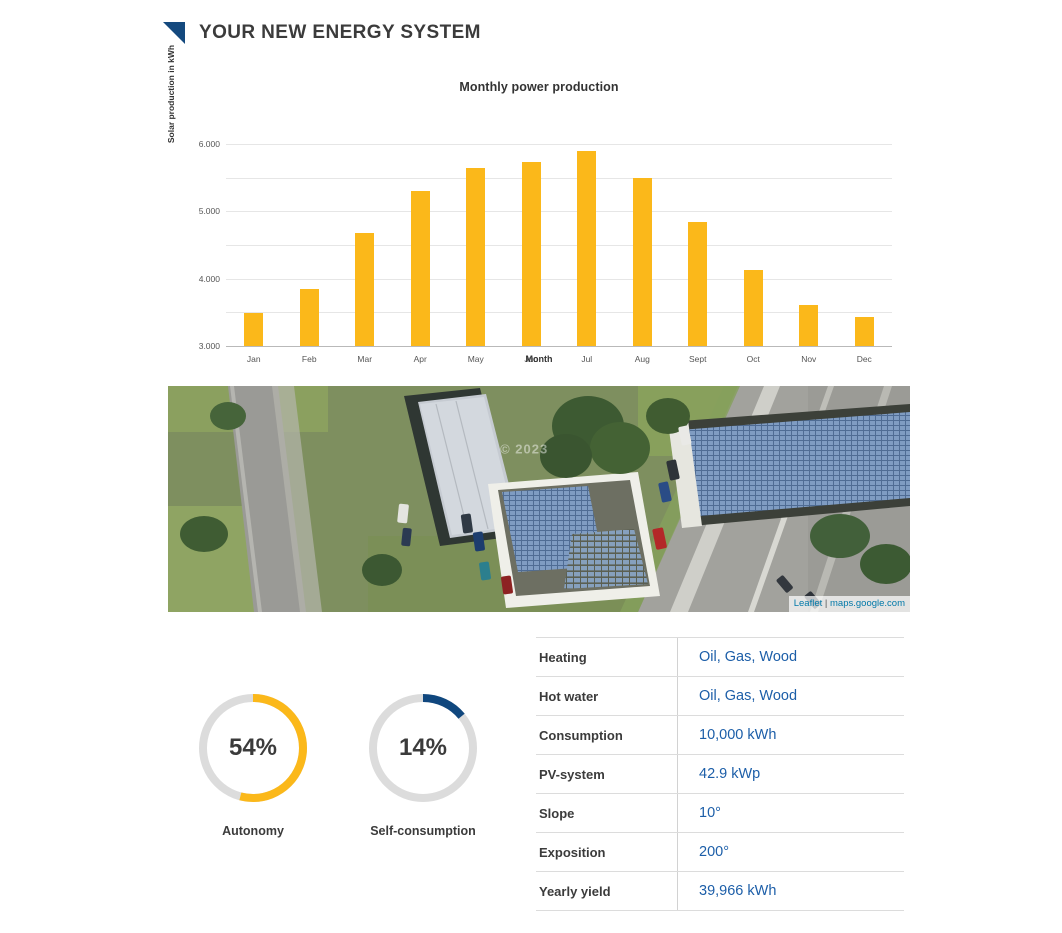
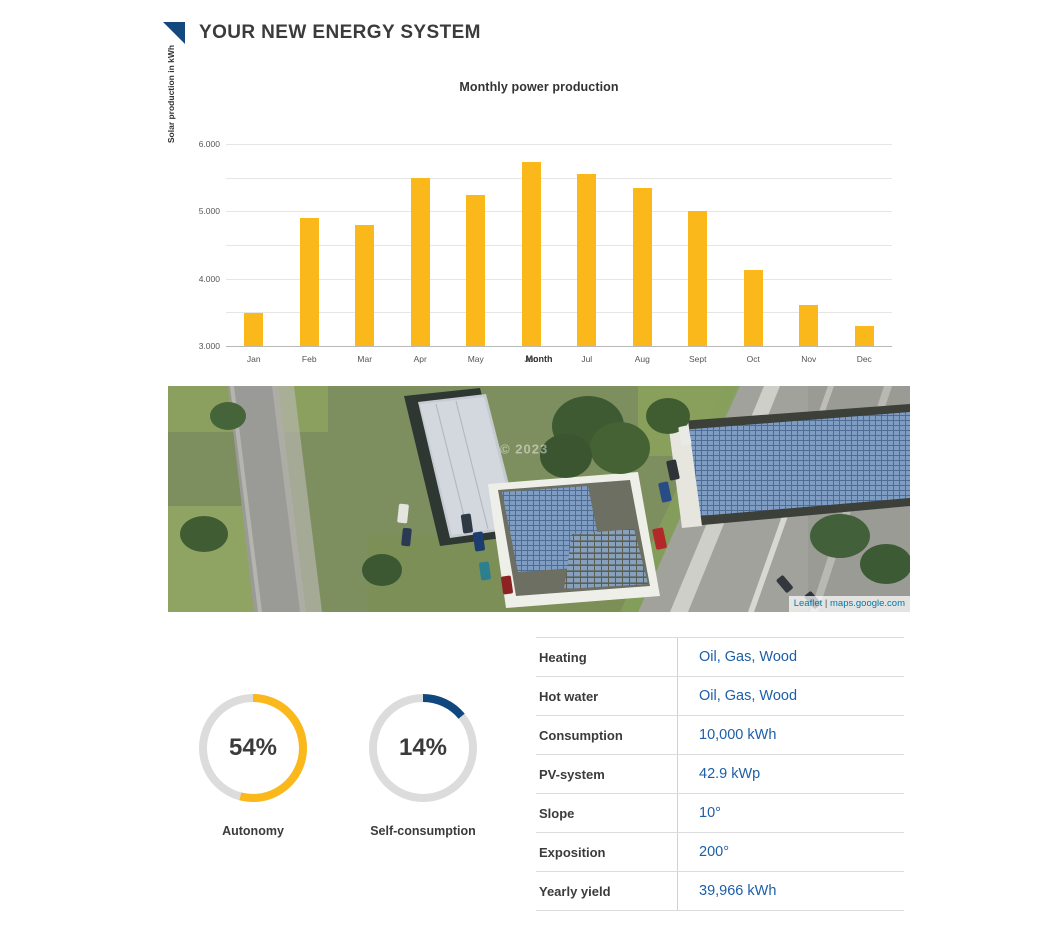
Feb: 1700 -> 3800
Mar: 3400 -> 3600
Apr: 4600 -> 5000
May: 5300 -> 4500
Jul: 5800 -> 5100
Aug: 5000 -> 4700
Sept: 3700 -> 4000
Dec: 900 -> 600
